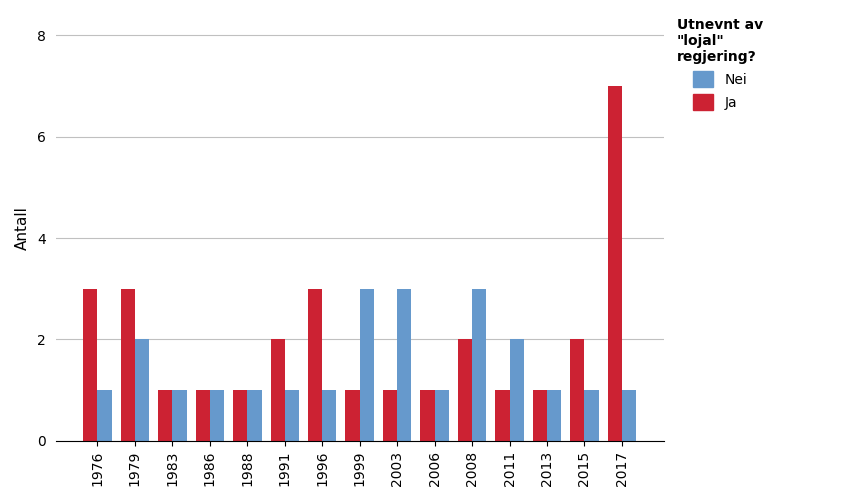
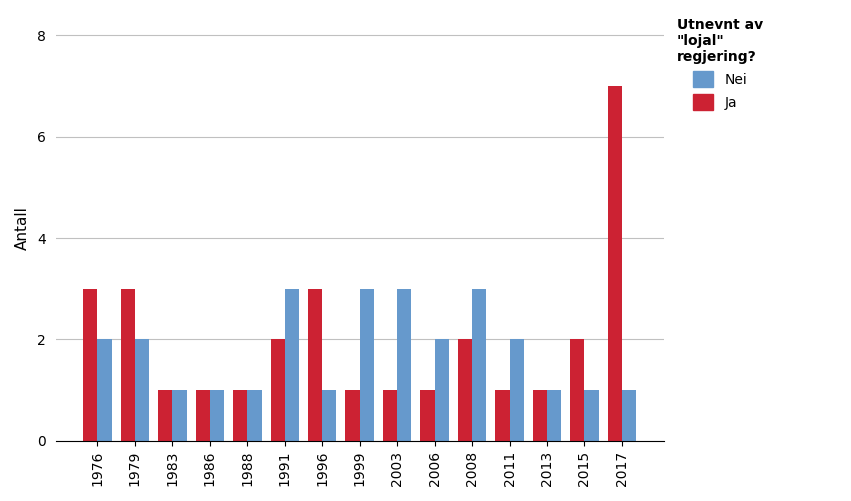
Nei/1976: 1 -> 2
Nei/1991: 1 -> 3
Nei/2006: 1 -> 2
